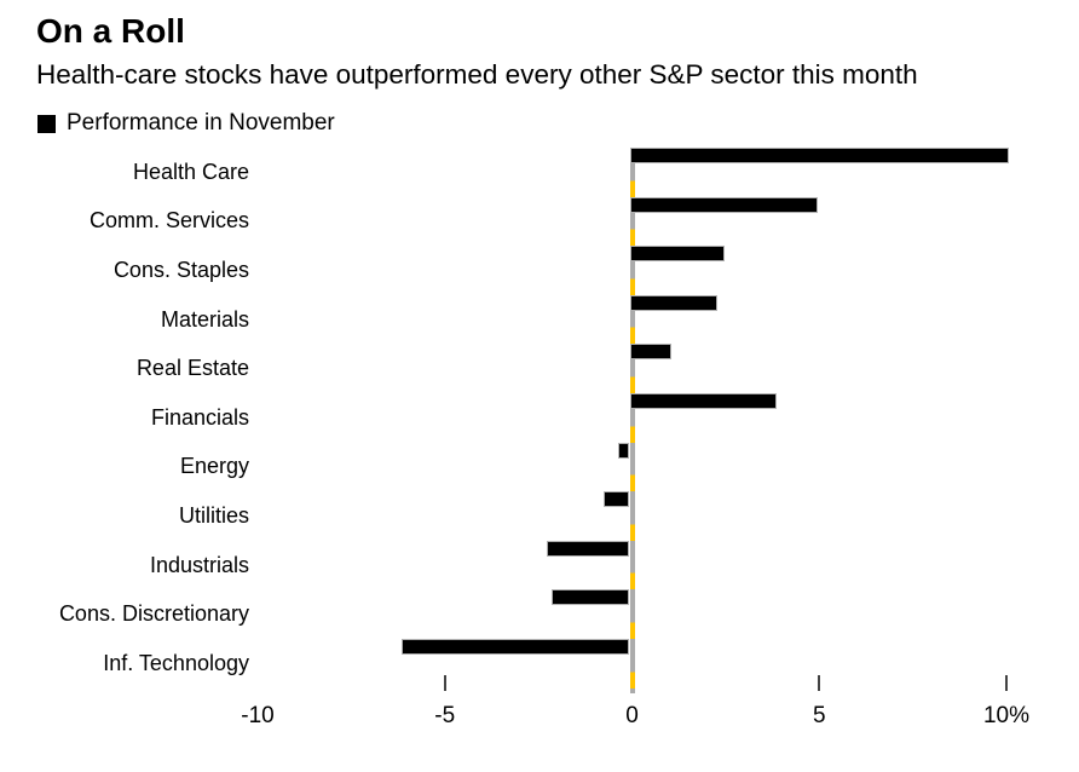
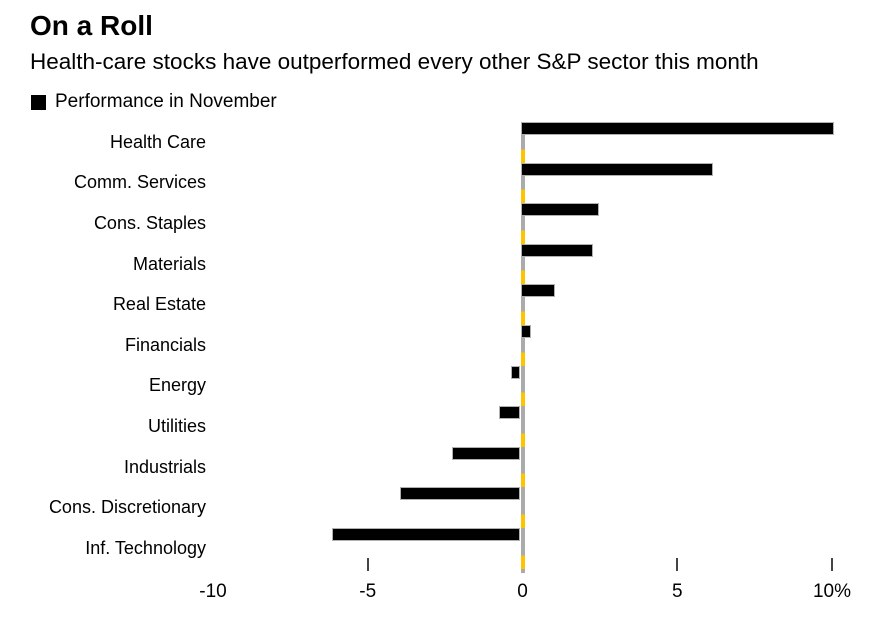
Comm. Services: 4.9% -> 6.1%
Financials: 3.8% -> 0.2%
Cons. Discretionary: -2.1% -> -3.9%
